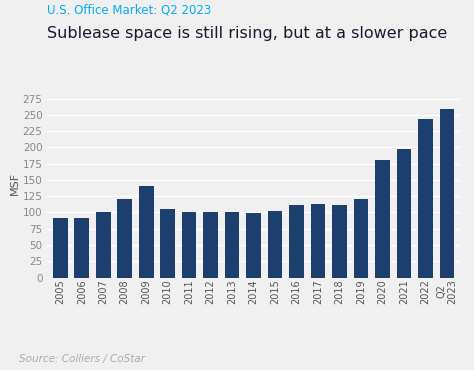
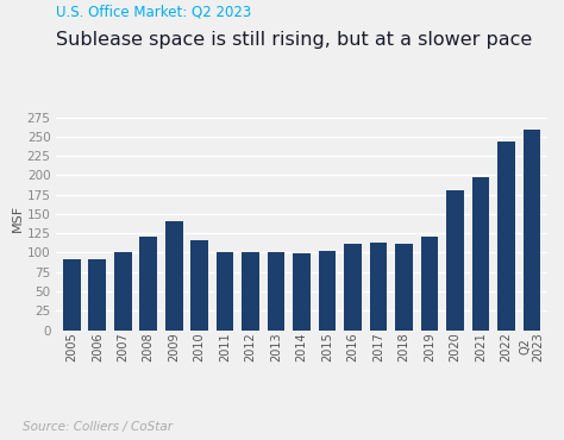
2010: 106 -> 116
